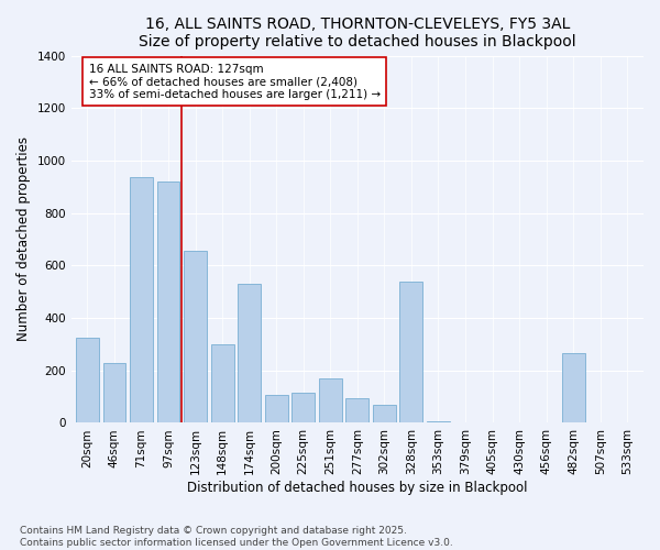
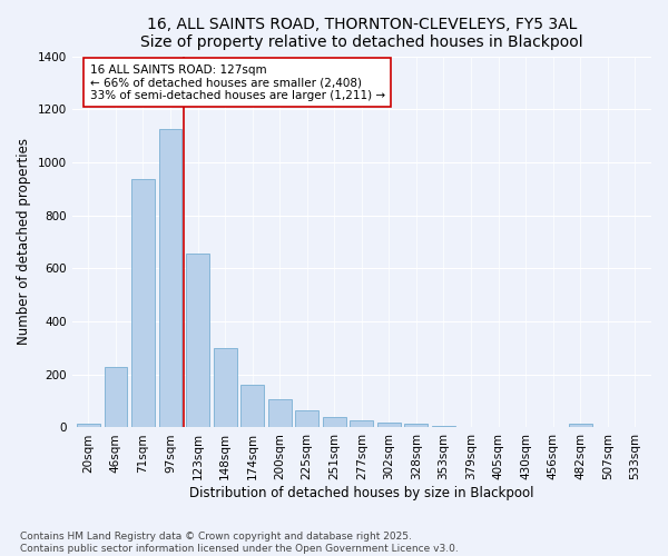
20sqm: 325 -> 15
97sqm: 920 -> 1125
174sqm: 530 -> 160
225sqm: 115 -> 65
251sqm: 170 -> 40
277sqm: 95 -> 25
302sqm: 70 -> 20
328sqm: 540 -> 15
482sqm: 265 -> 15
